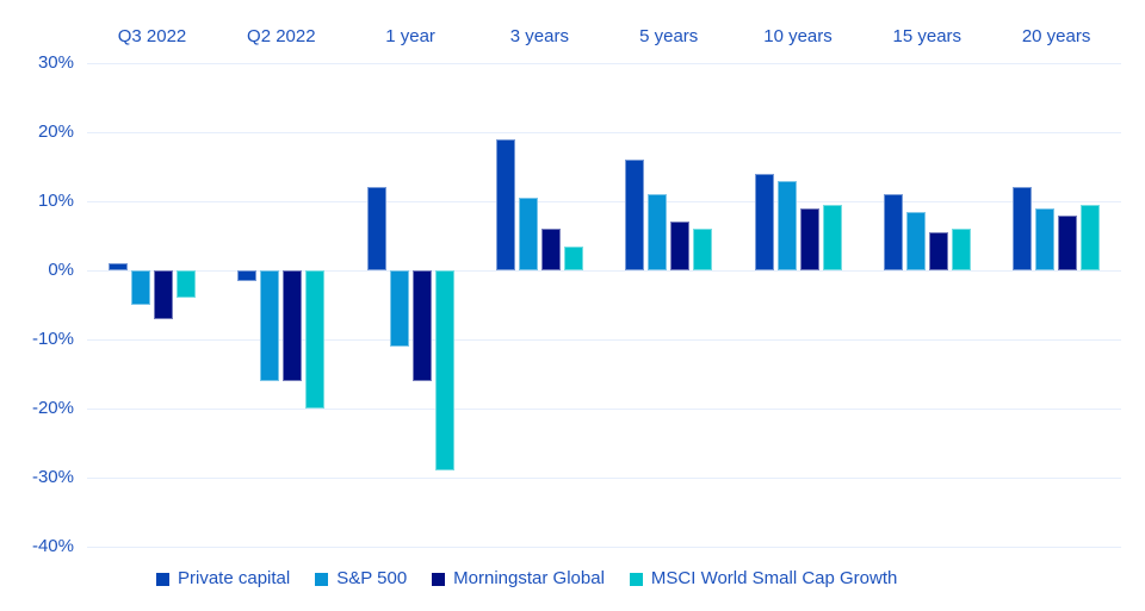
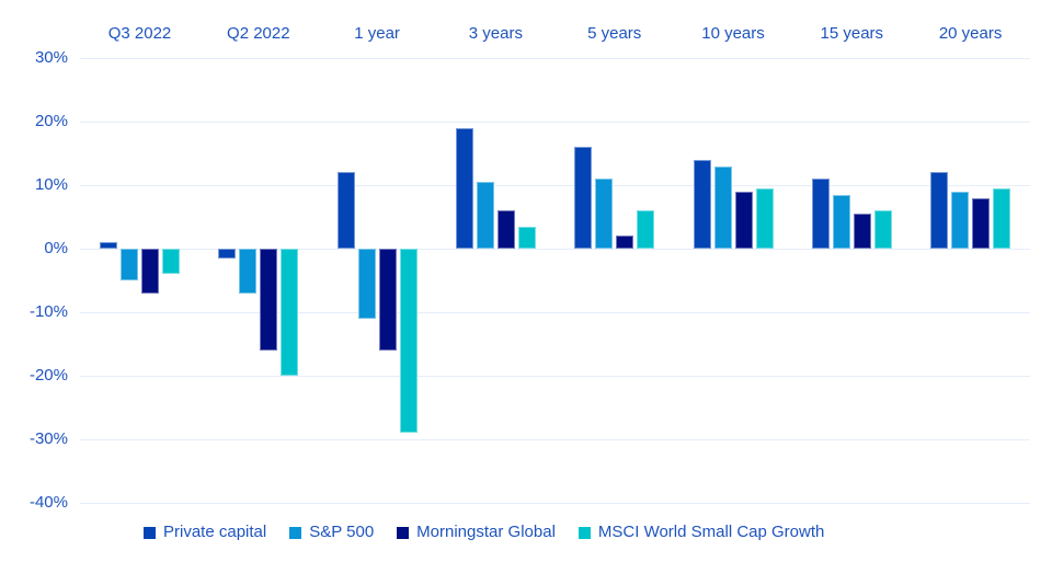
S&P 500/Q2 2022: -16% -> -7%
Morningstar Global/5 years: 7% -> 2%
